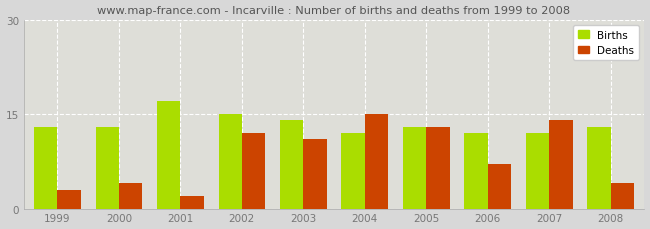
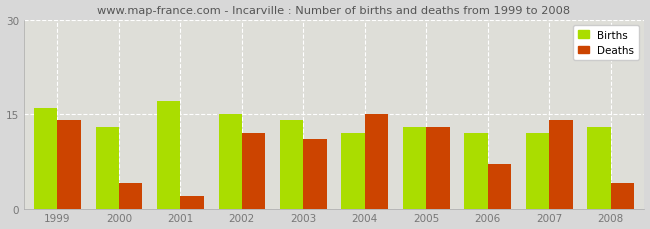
Births/1999: 13 -> 16
Deaths/1999: 3 -> 14
